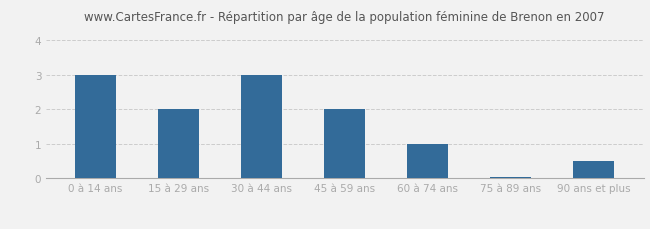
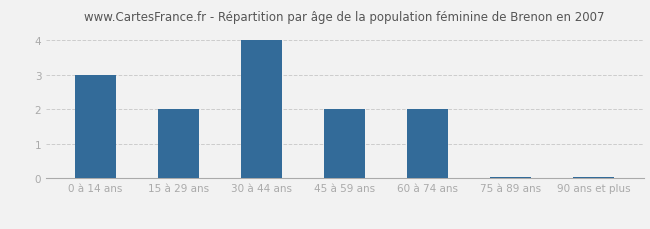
30 à 44 ans: 3.00 -> 4.00
60 à 74 ans: 1.00 -> 2.00
90 ans et plus: 0.50 -> 0.04
